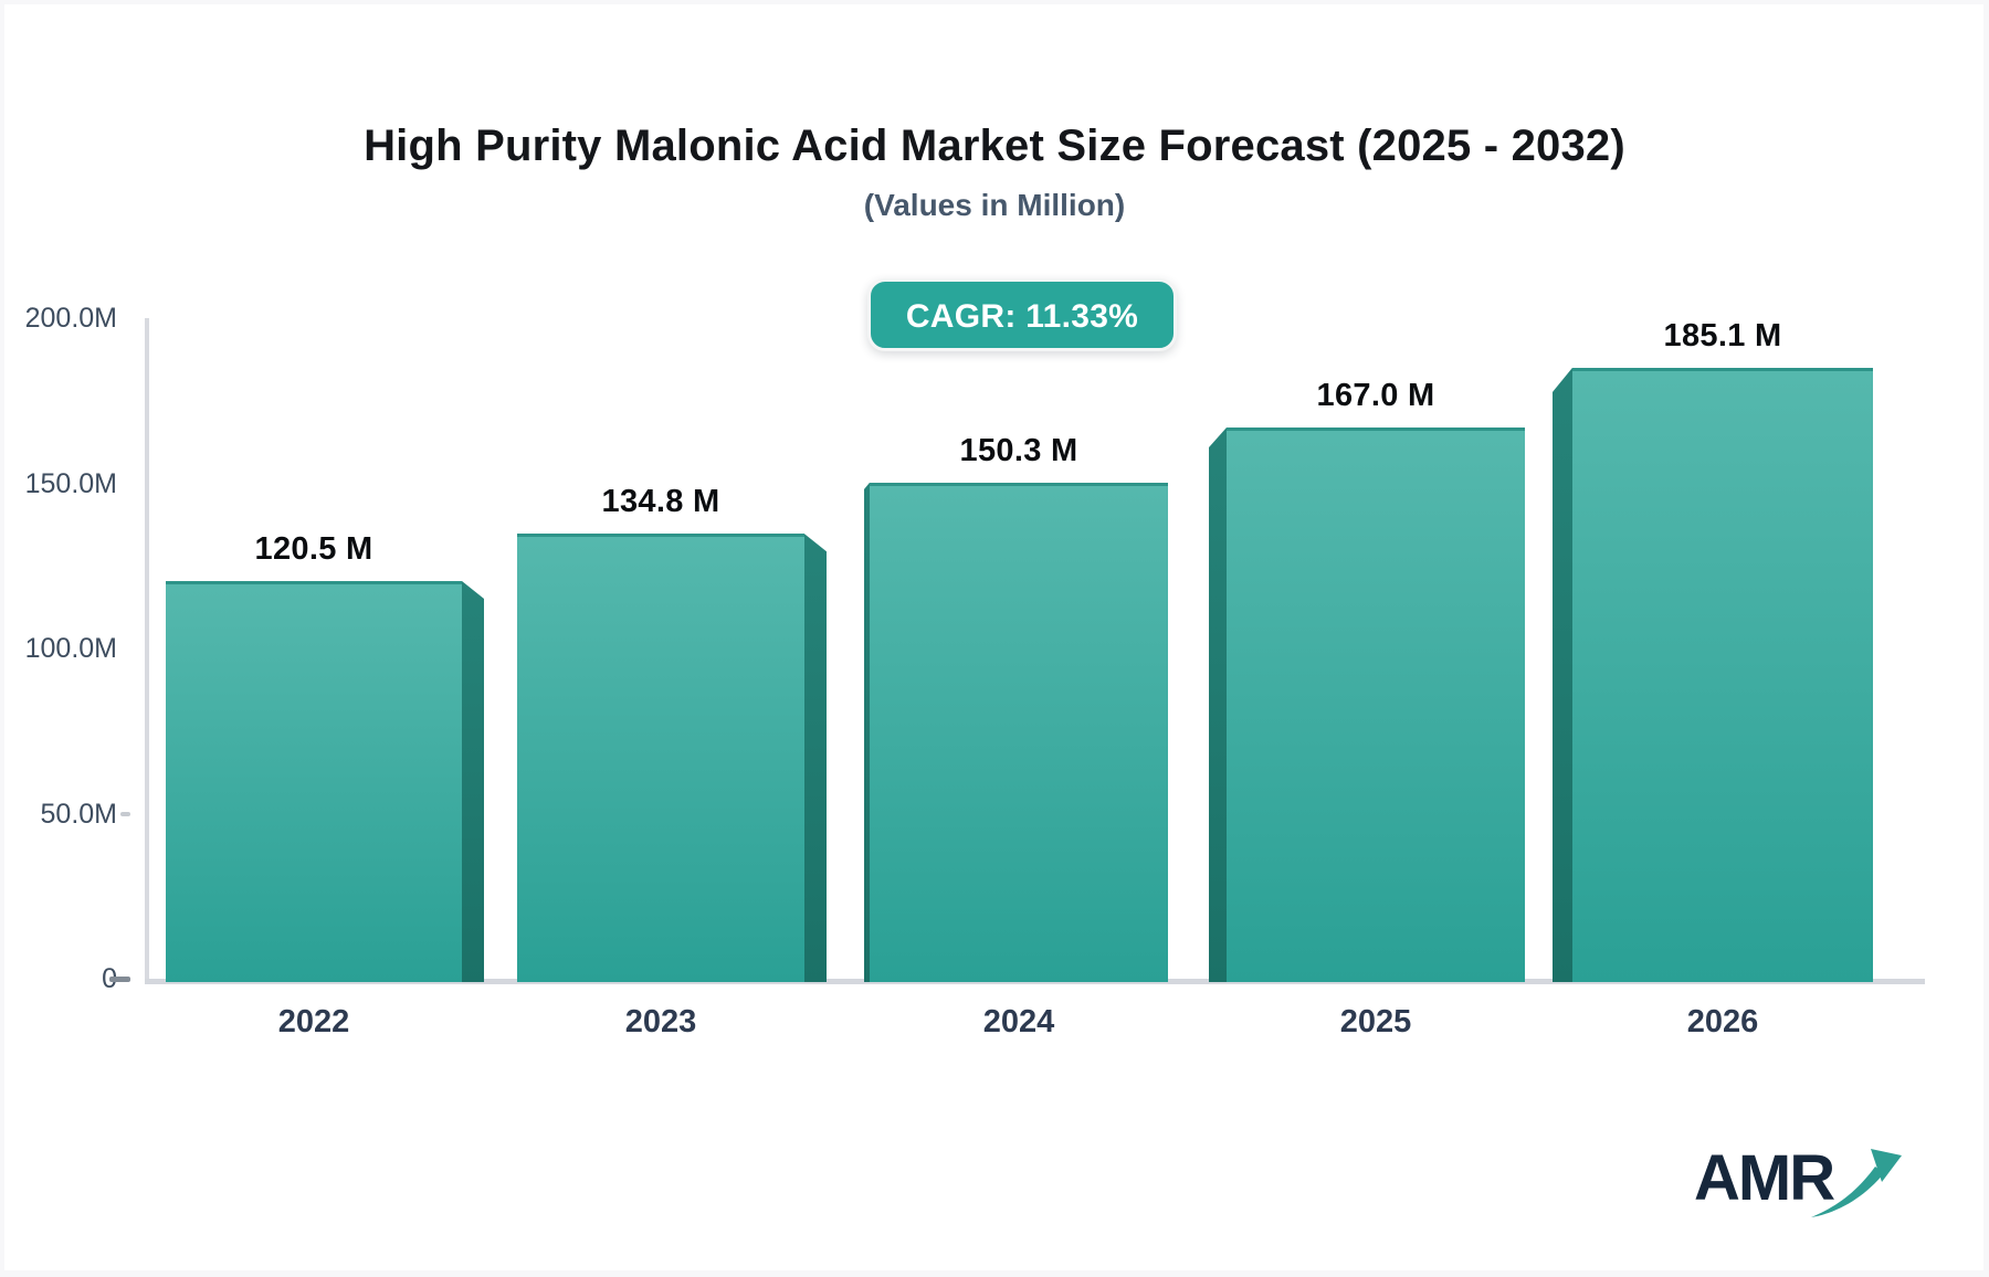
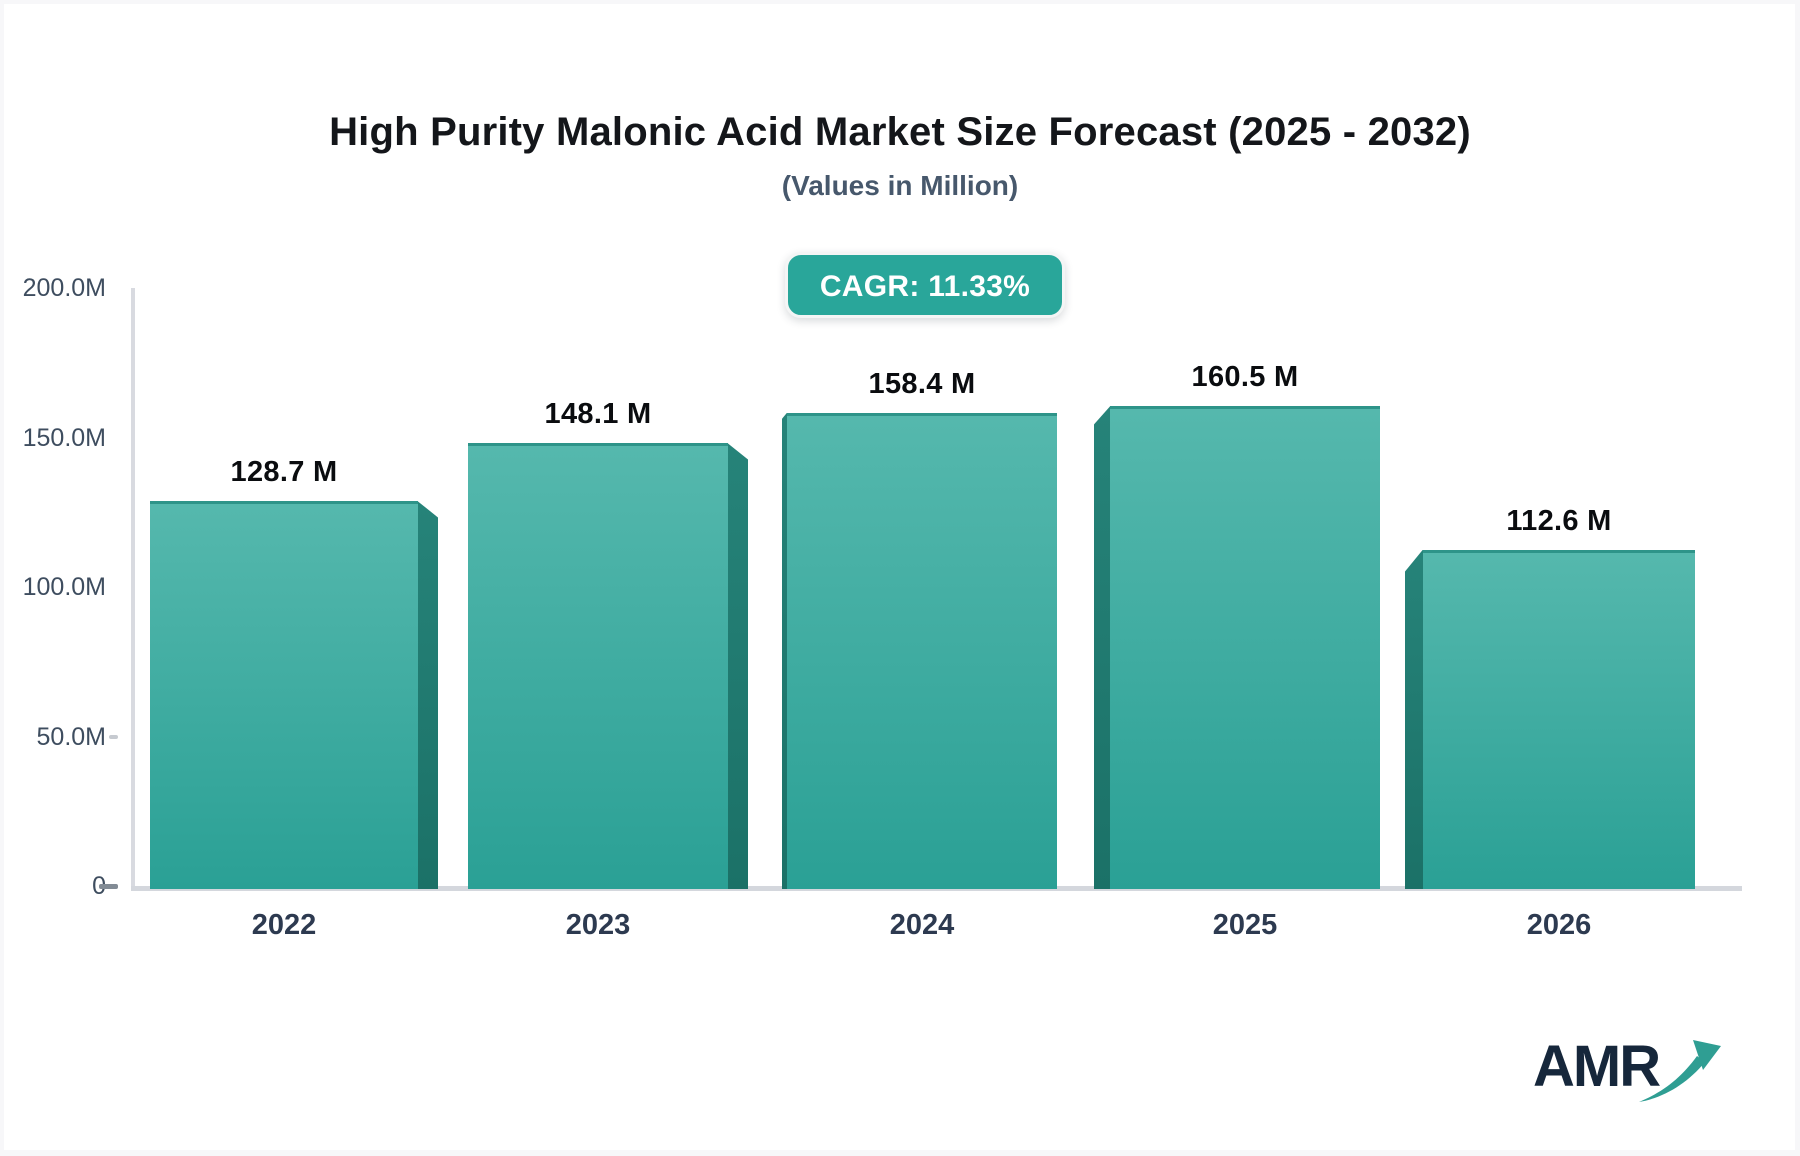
2022: 120.5 -> 128.7
2023: 134.8 -> 148.1
2024: 150.3 -> 158.4
2025: 167.0 -> 160.5
2026: 185.1 -> 112.6
